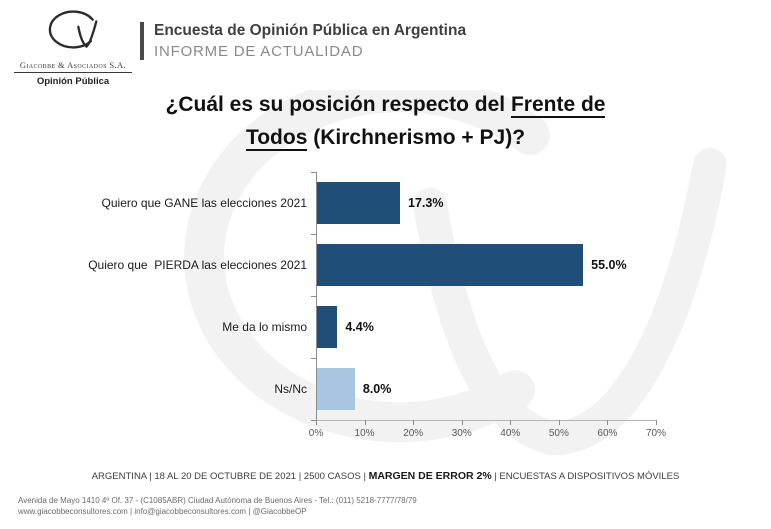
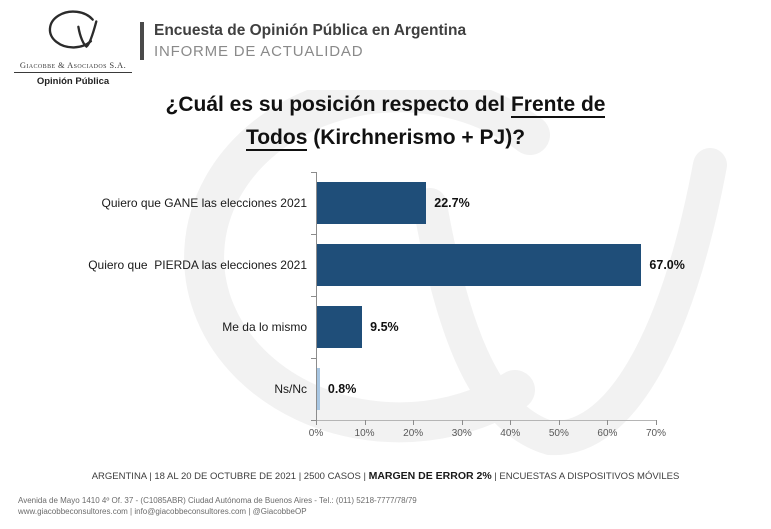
Quiero que GANE las elecciones 2021: 17.3% -> 22.7%
Quiero que PIERDA las elecciones 2021: 55.0% -> 67.0%
Me da lo mismo: 4.4% -> 9.5%
Ns/Nc: 8.0% -> 0.8%
